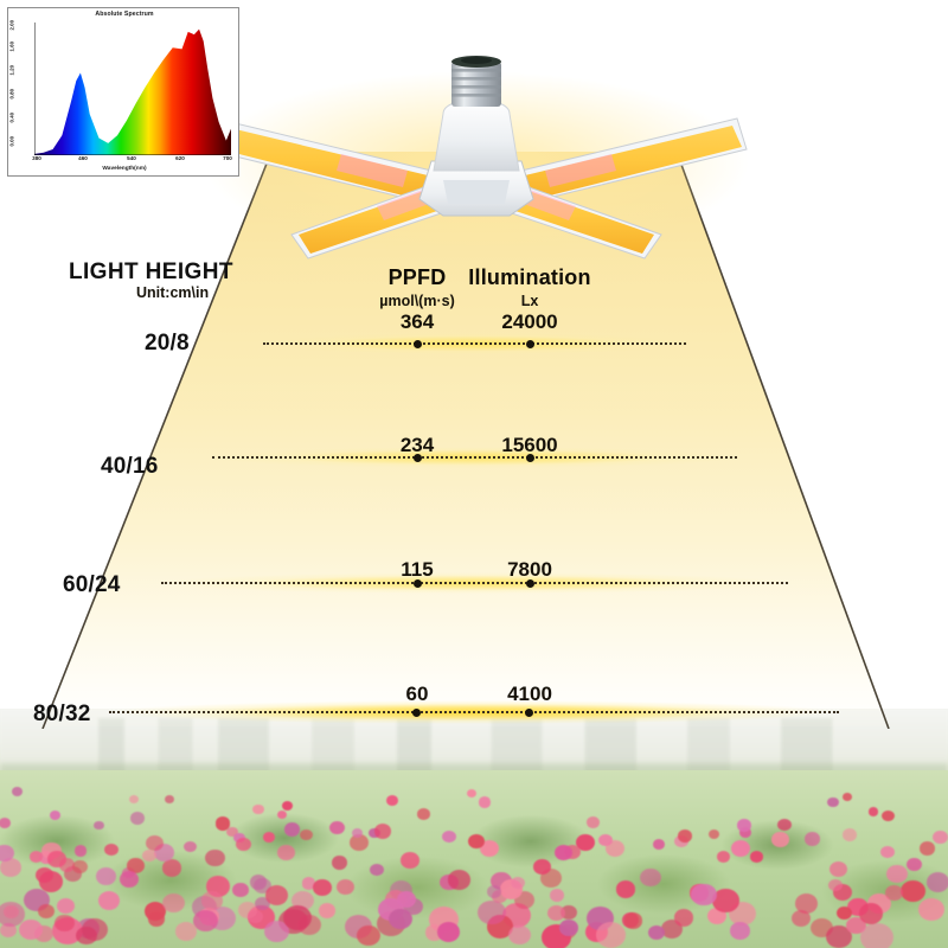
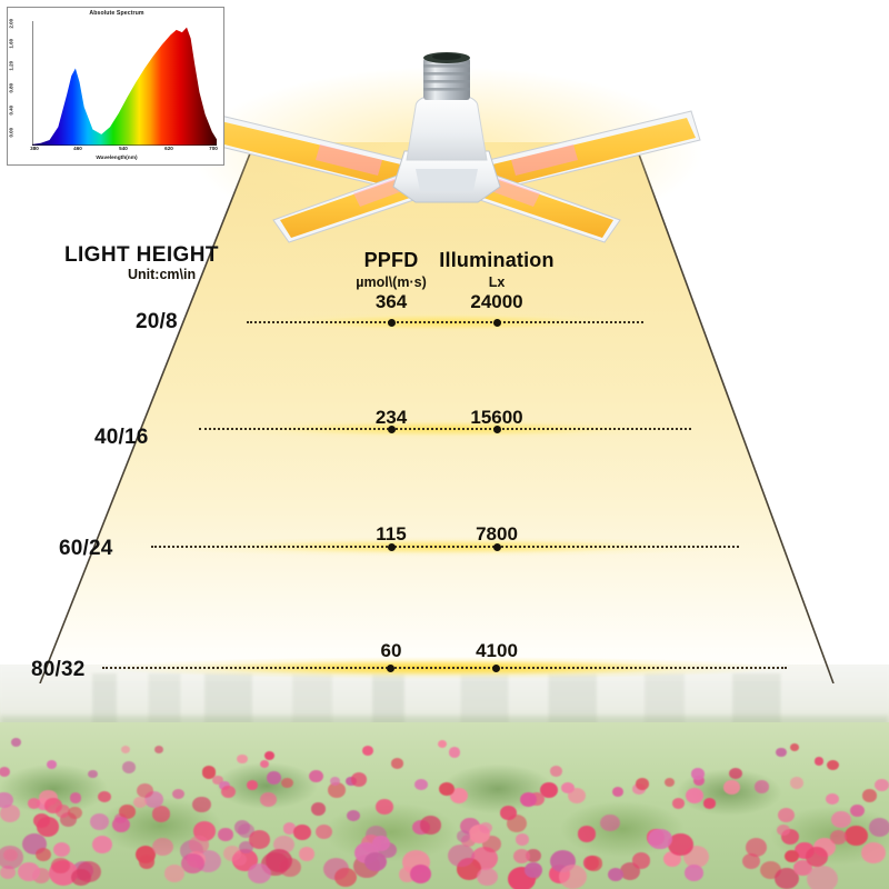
620: 1.6 -> 1.8
700: 0.4 -> 0.1
